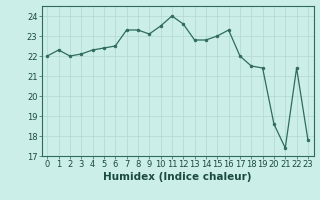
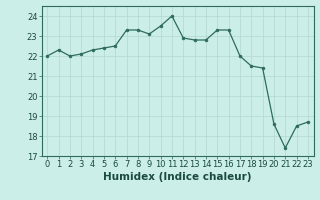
12: 23.6 -> 22.9
15: 23.0 -> 23.3
22: 21.4 -> 18.5
23: 17.8 -> 18.7
